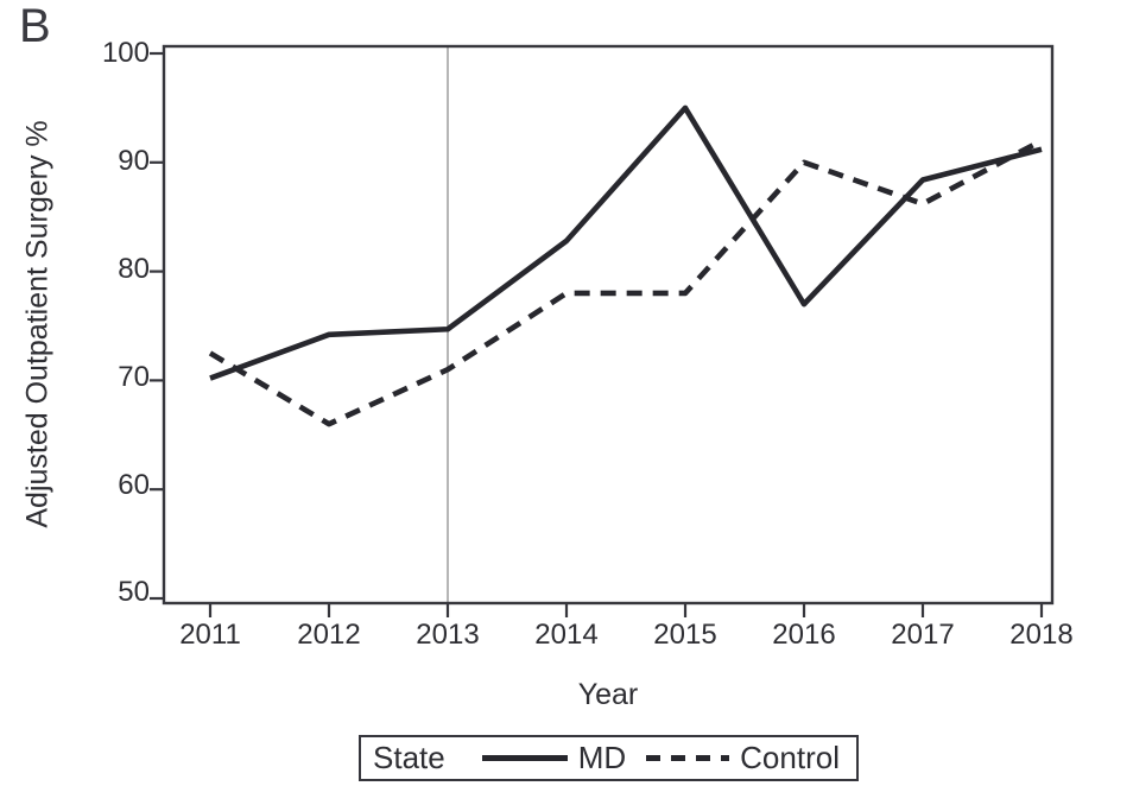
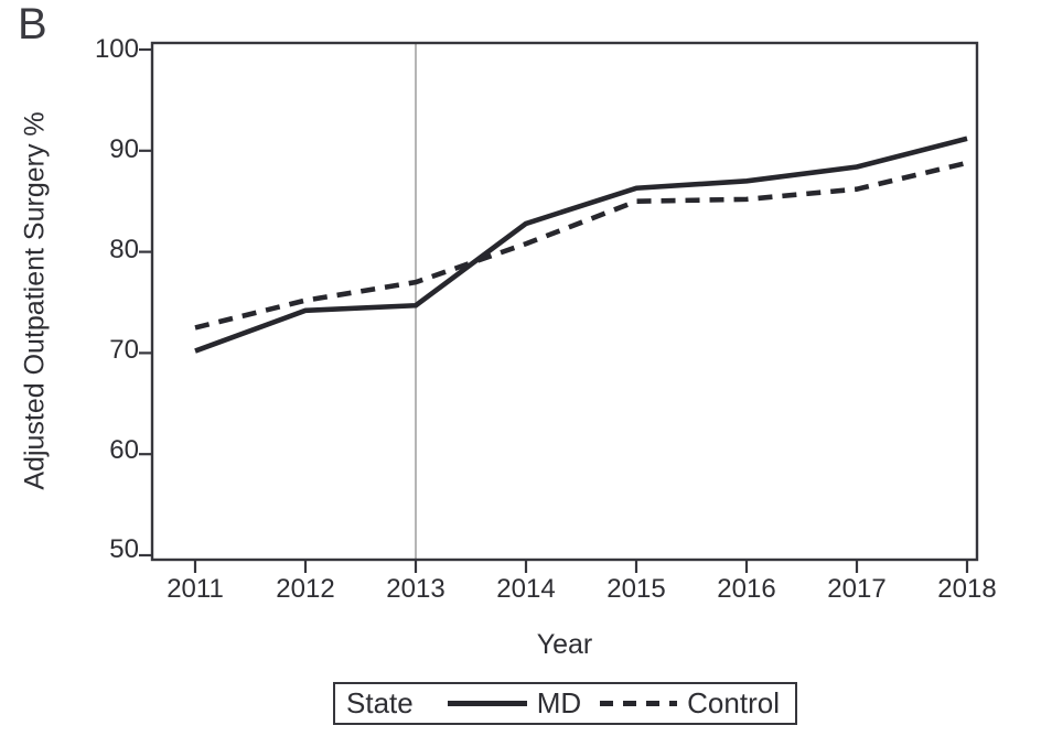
Control/2012: 66 -> 75
Control/2013: 71 -> 77
Control/2014: 78 -> 81
MD/2015: 95 -> 86
Control/2015: 78 -> 85
MD/2016: 77 -> 87
Control/2016: 90 -> 85
Control/2018: 92 -> 89
